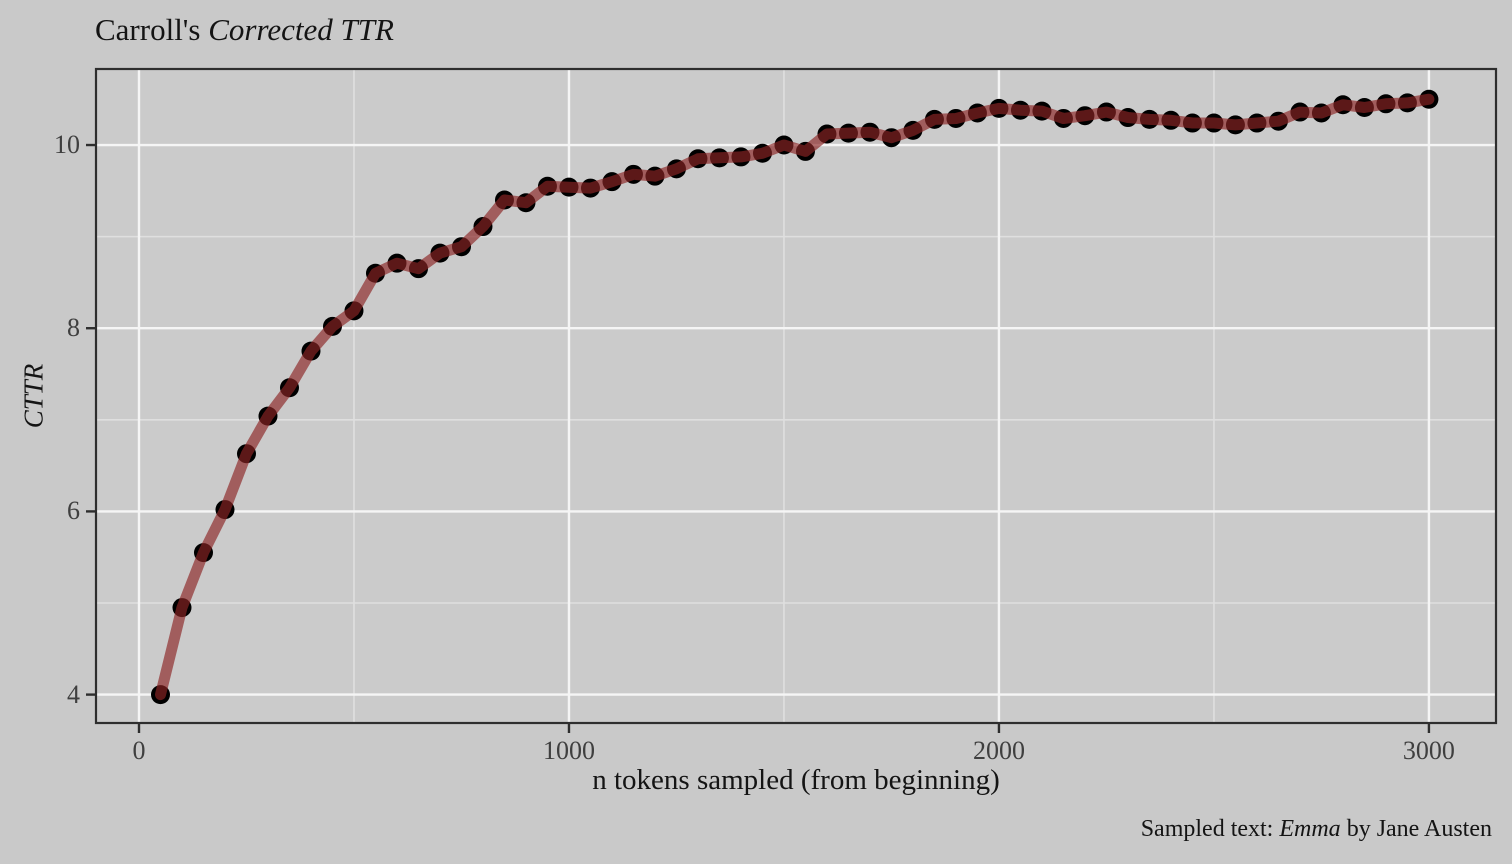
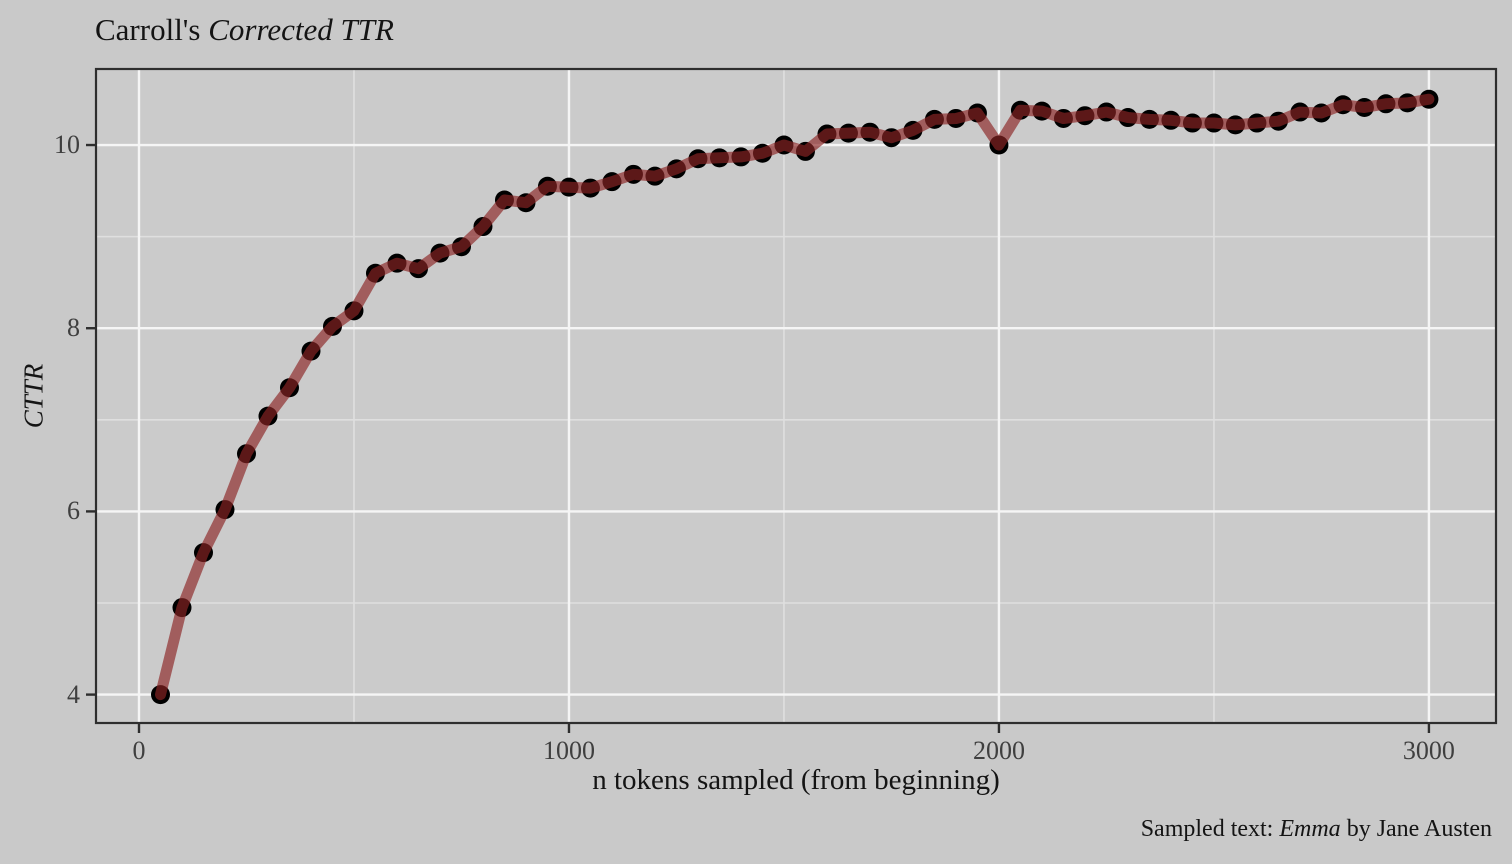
2000: 10.4 -> 10.0
